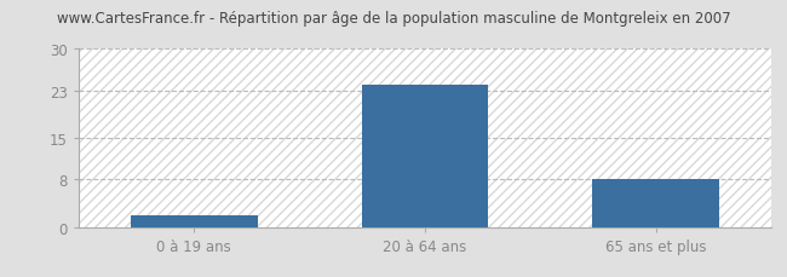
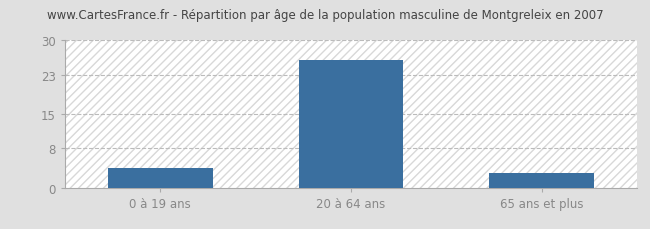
0 à 19 ans: 2 -> 4
20 à 64 ans: 24 -> 26
65 ans et plus: 8 -> 3
